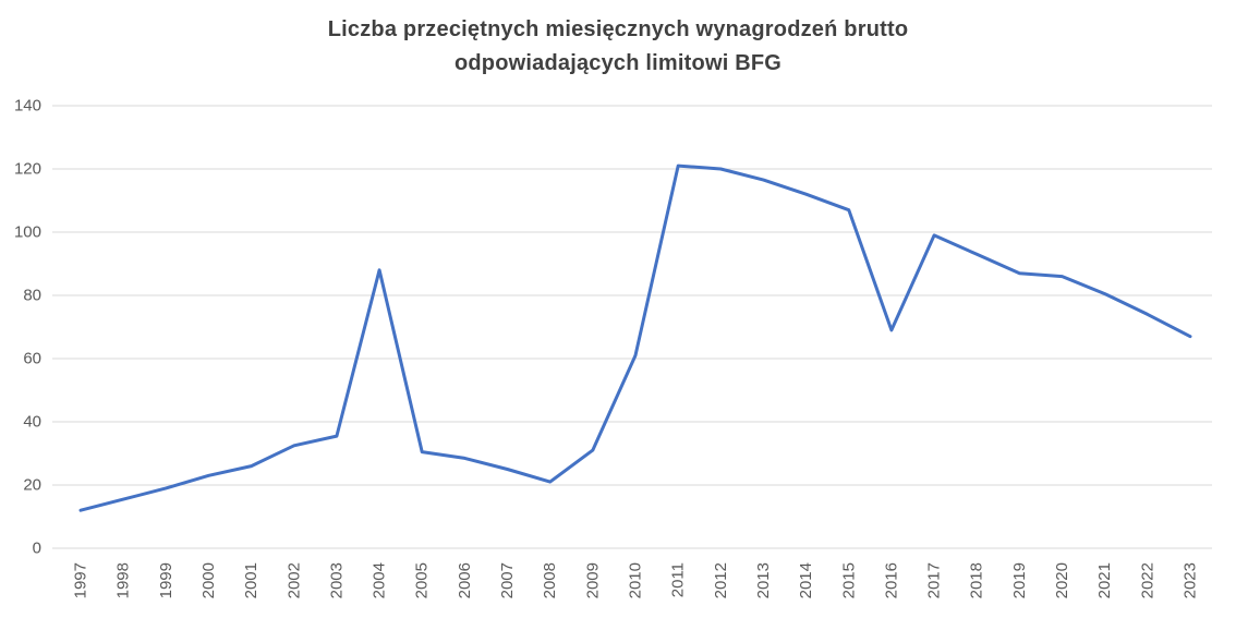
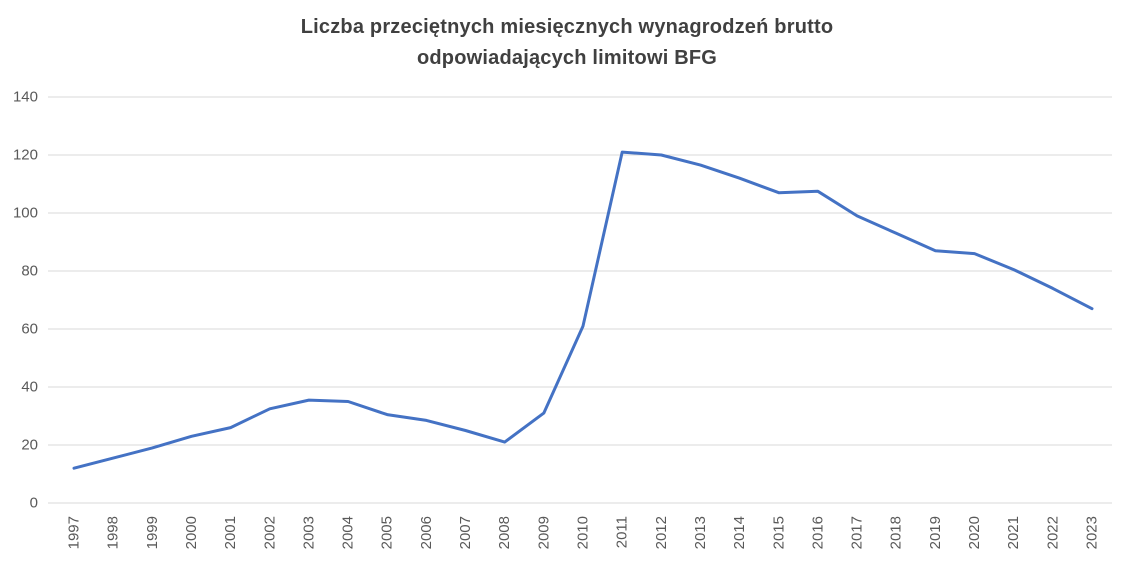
2004: 88 -> 35
2016: 69 -> 108
